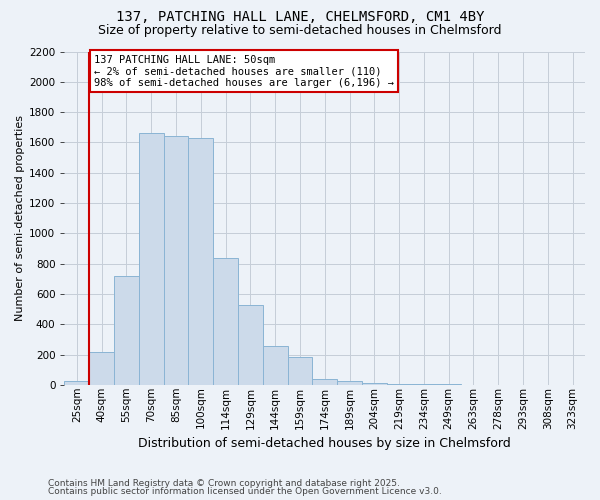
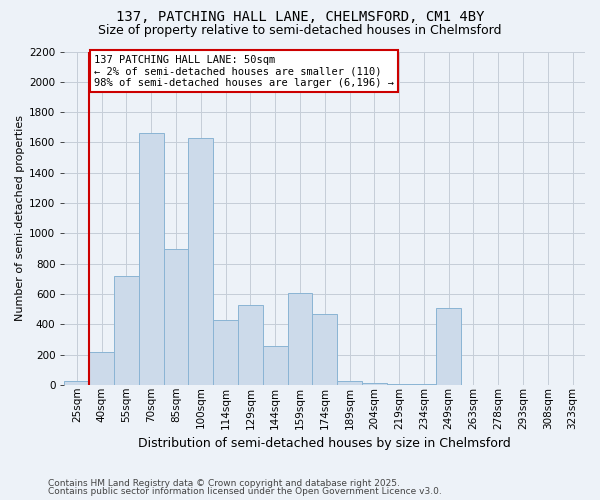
85sqm: 1640 -> 900
114sqm: 840 -> 430
159sqm: 180 -> 610
174sqm: 40 -> 470
249sqm: 0 -> 510
